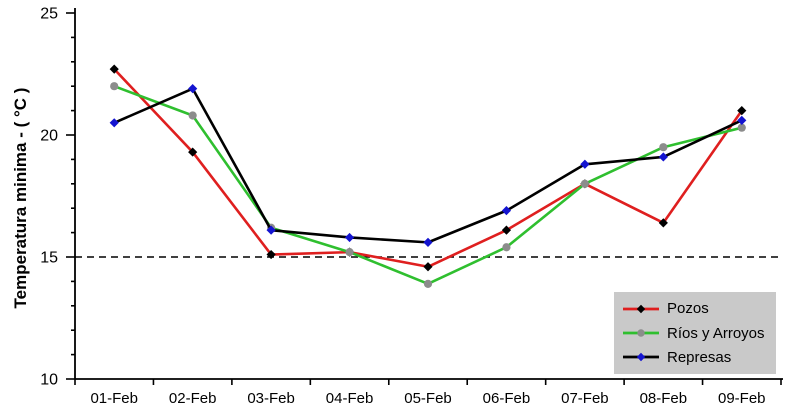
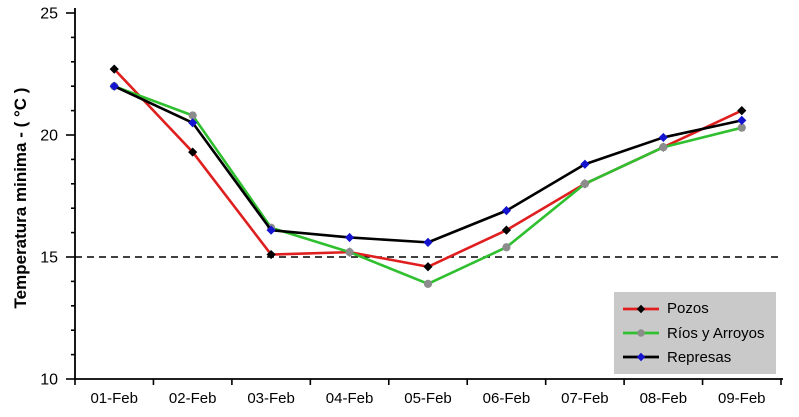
Represas/01-Feb: 20.5 -> 22.0
Represas/02-Feb: 21.9 -> 20.5
Pozos/08-Feb: 16.4 -> 19.5
Represas/08-Feb: 19.1 -> 19.9
